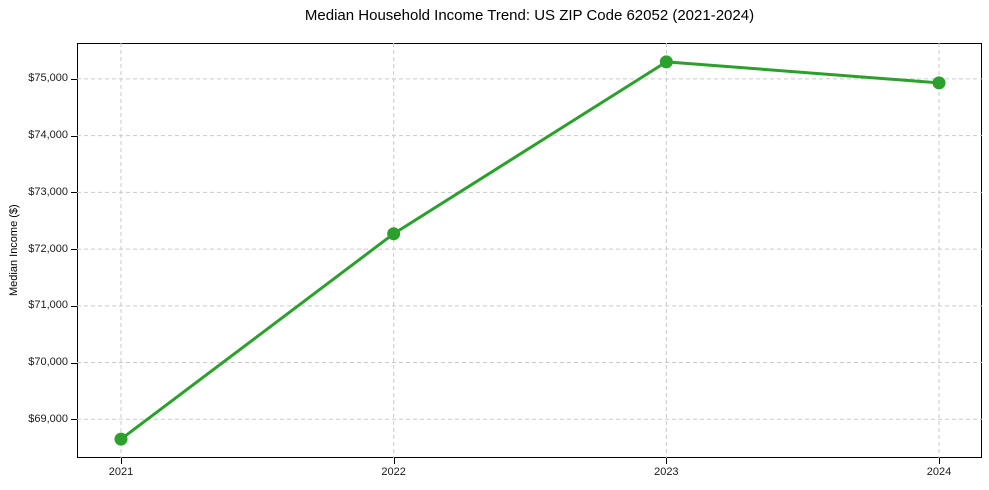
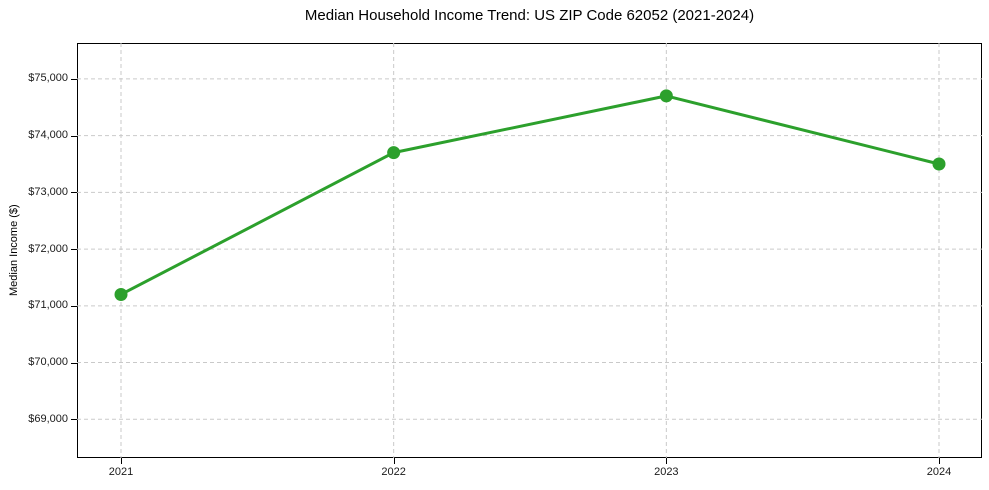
2021: $68600 -> $71200
2022: $72300 -> $73700
2023: $75300 -> $74700
2024: $74900 -> $73500
